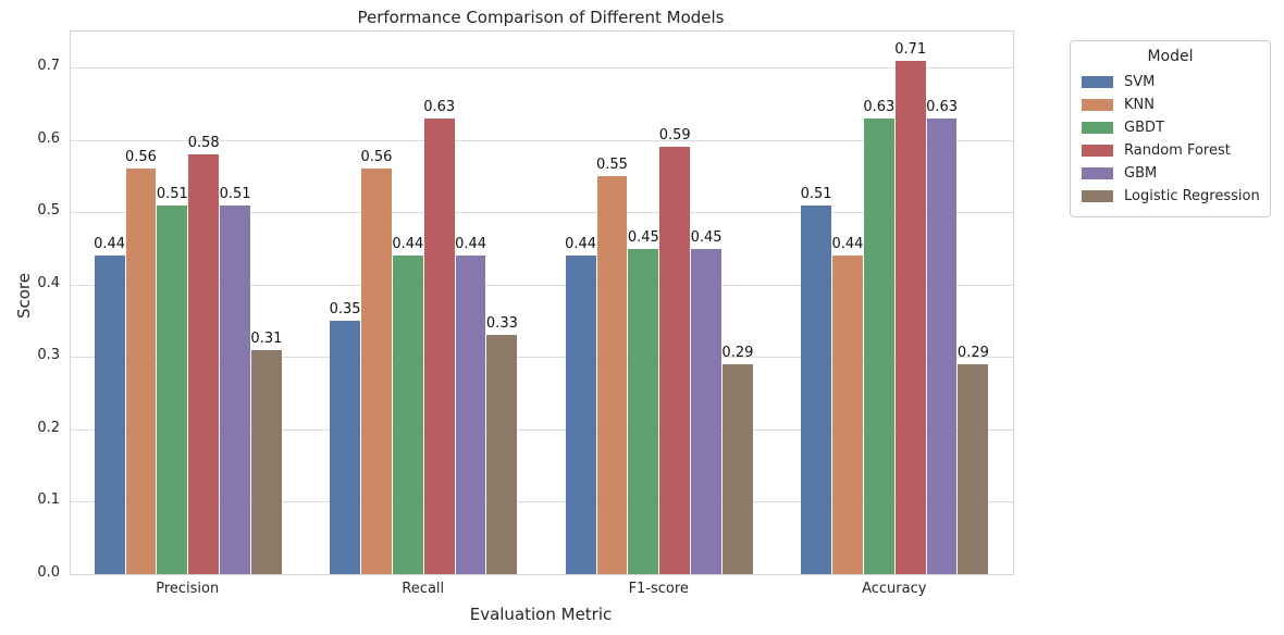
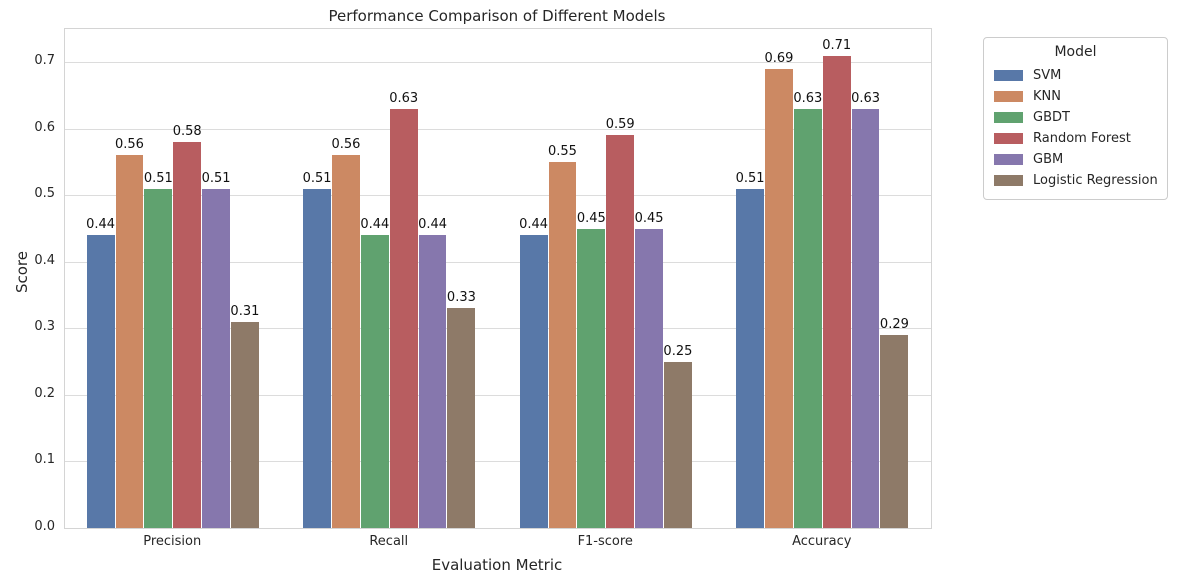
SVM/Recall: 0.35 -> 0.51
Logistic Regression/F1-score: 0.29 -> 0.25
KNN/Accuracy: 0.44 -> 0.69
